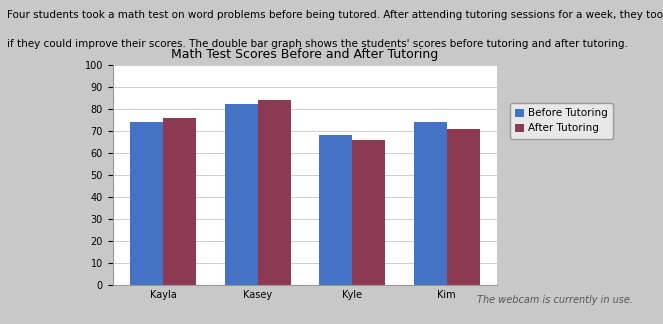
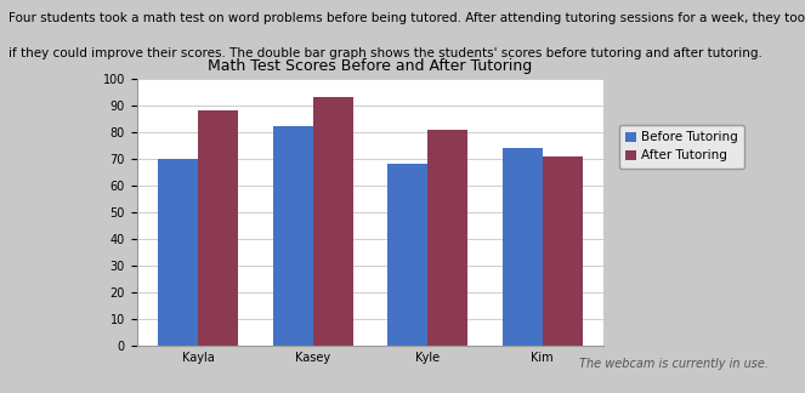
Before Tutoring/Kayla: 74 -> 70
After Tutoring/Kayla: 76 -> 88
After Tutoring/Kasey: 84 -> 93
After Tutoring/Kyle: 66 -> 81
